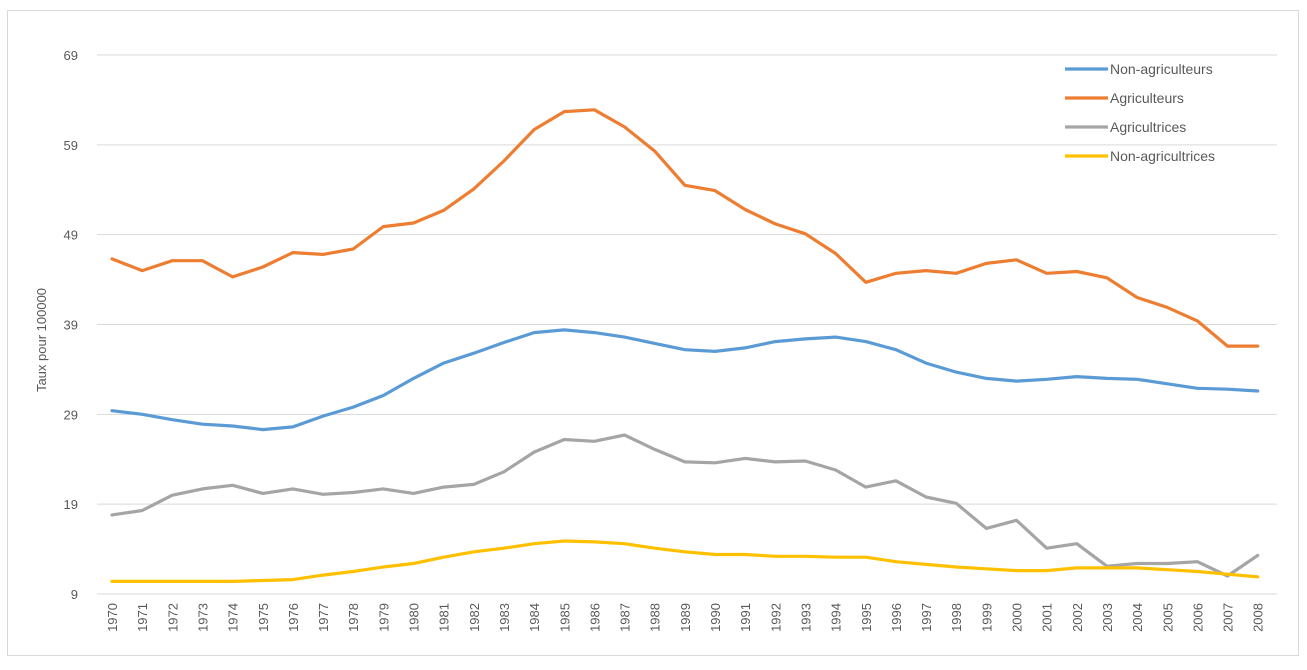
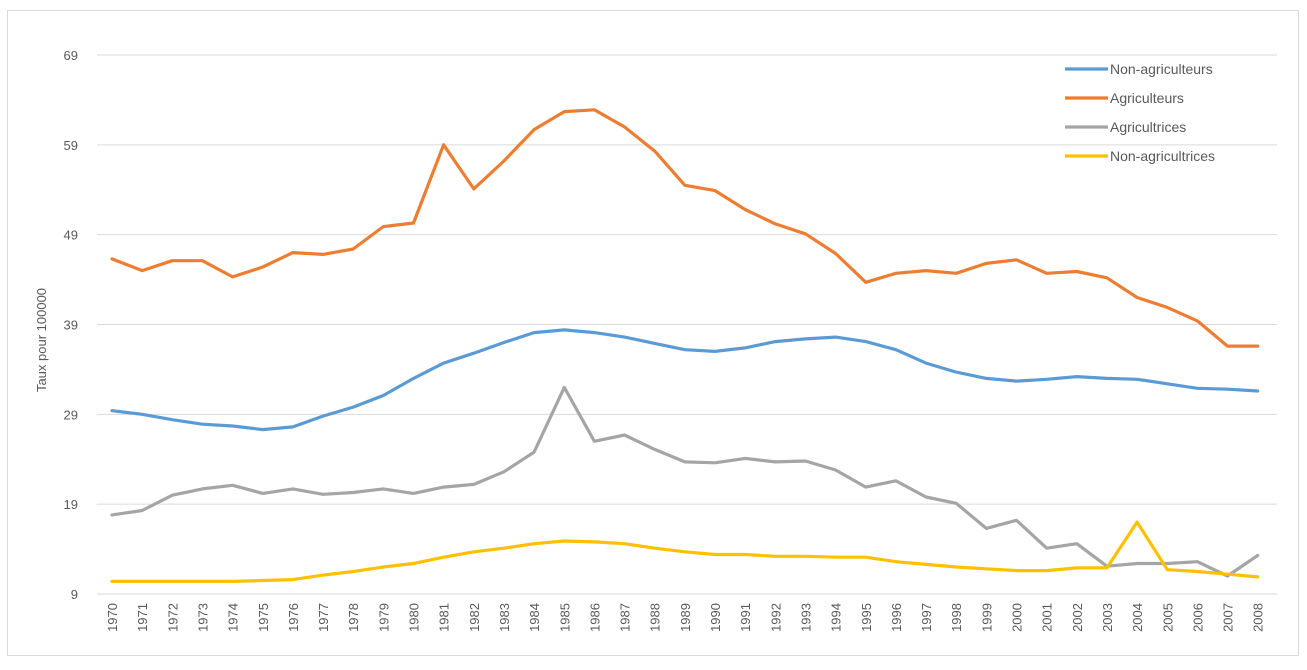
Agriculteurs/1981: 52 -> 59
Agricultrices/1985: 26 -> 32
Non-agricultrices/2004: 12 -> 17
